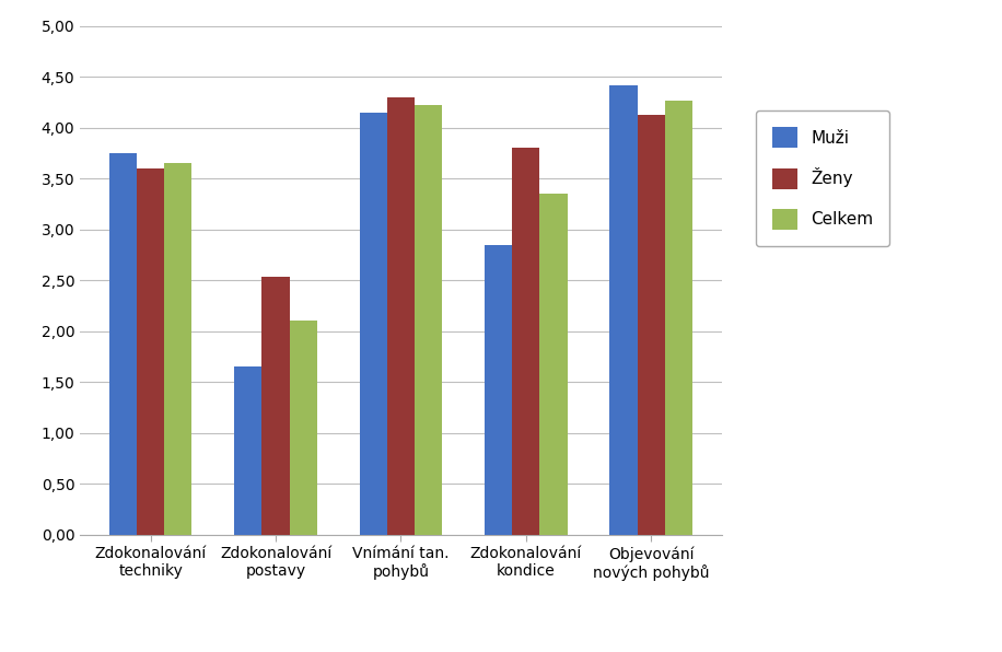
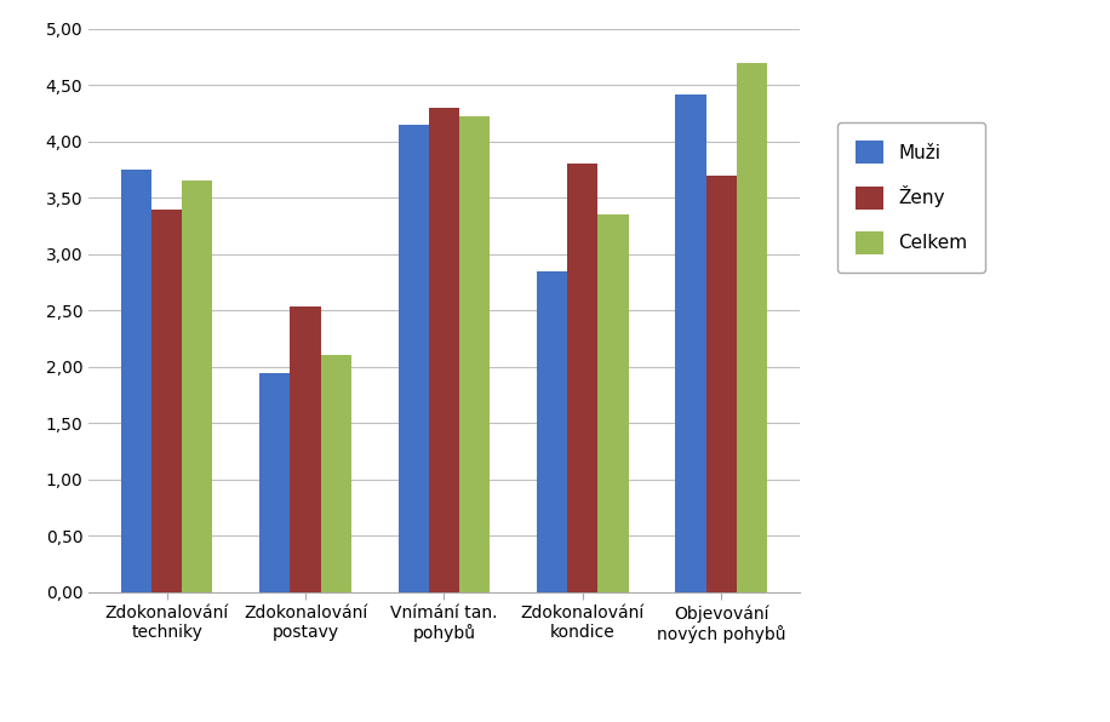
Ženy/Zdokonalování techniky: 3,60 -> 3,40
Muži/Zdokonalování postavy: 1,65 -> 1,94
Ženy/Objevování nových pohybů: 4,13 -> 3,70
Celkem/Objevování nových pohybů: 4,27 -> 4,70
